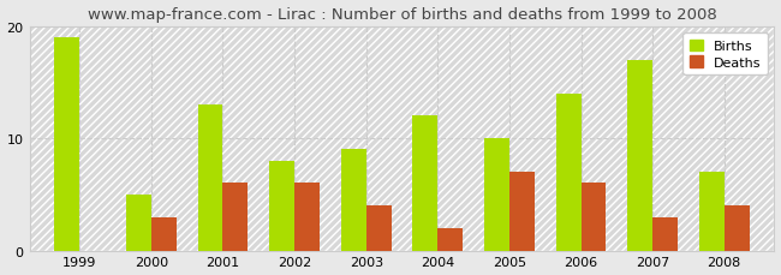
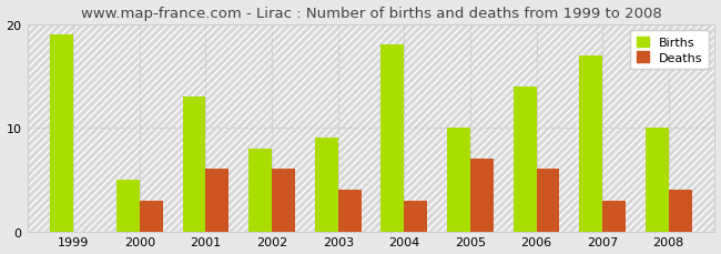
Births/2004: 12 -> 18
Deaths/2004: 2 -> 3
Births/2008: 7 -> 10
